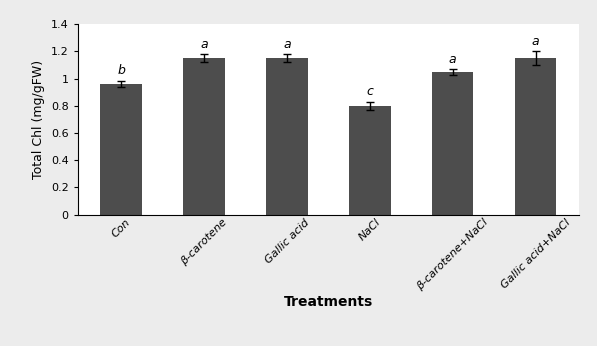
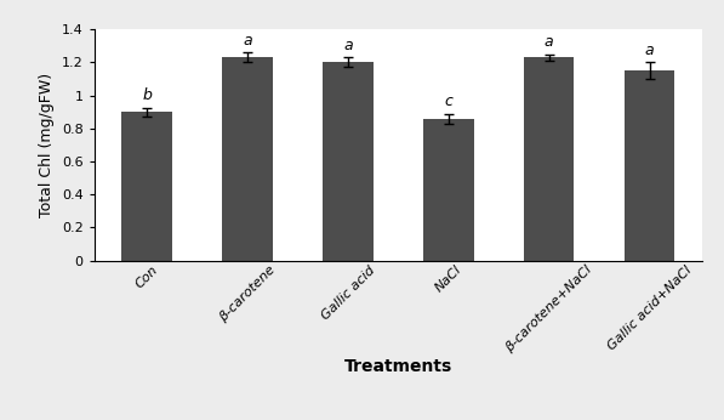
Con: 0.96 -> 0.90
β-carotene: 1.15 -> 1.23
Gallic acid: 1.15 -> 1.20
NaCl: 0.80 -> 0.86
β-carotene+NaCl: 1.05 -> 1.23
